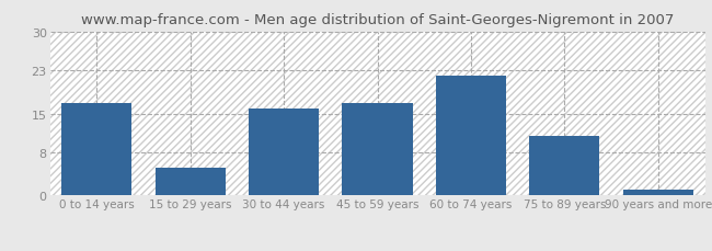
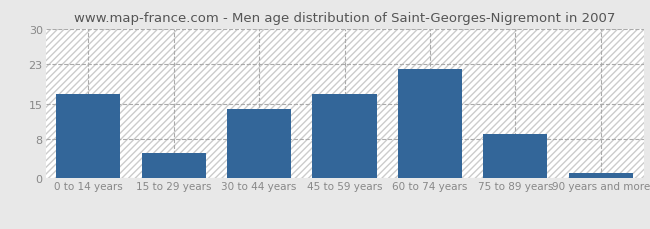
30 to 44 years: 16 -> 14
75 to 89 years: 11 -> 9
